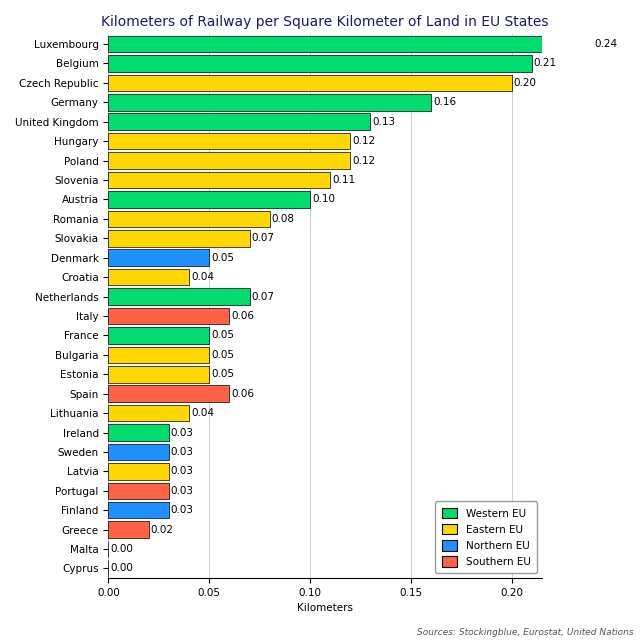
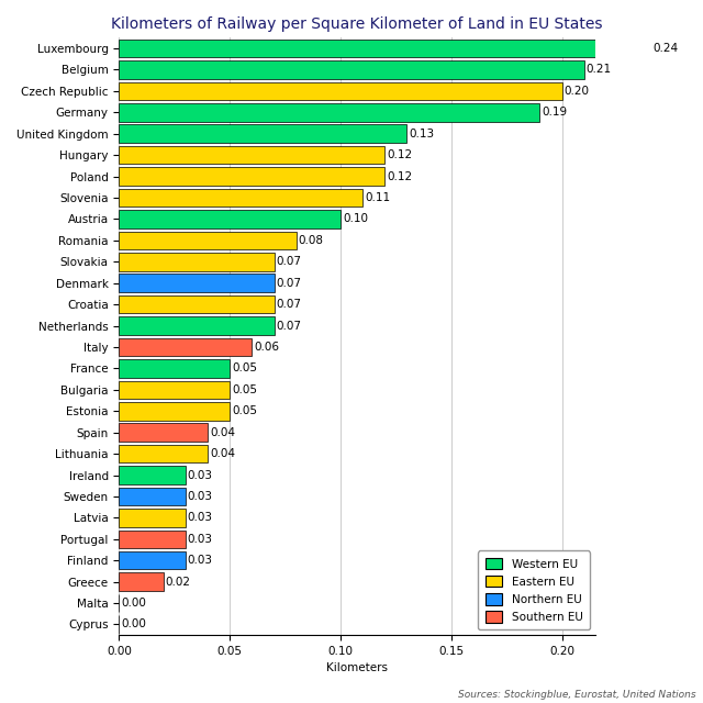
Germany: 0.16 -> 0.19
Denmark: 0.05 -> 0.07
Croatia: 0.04 -> 0.07
Spain: 0.06 -> 0.04
